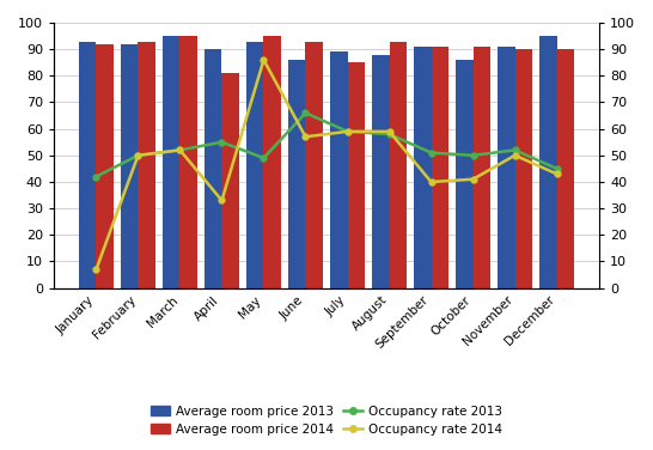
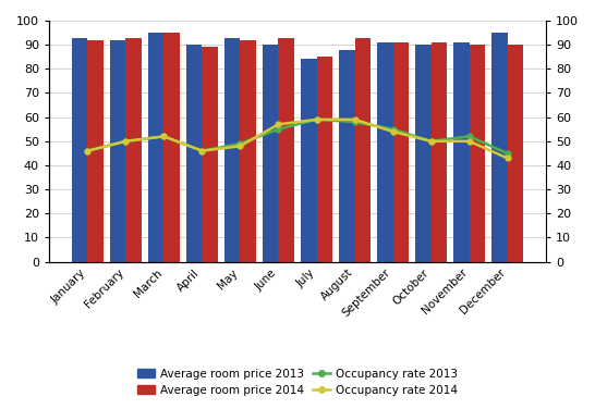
Occupancy rate 2013/January: 42 -> 46
Occupancy rate 2014/January: 7 -> 46
Occupancy rate 2013/April: 55 -> 46
Occupancy rate 2014/April: 33 -> 46
Average room price 2014/April: 81 -> 89
Occupancy rate 2014/May: 86 -> 48
Average room price 2014/May: 95 -> 92
Average room price 2013/June: 86 -> 90
Occupancy rate 2013/June: 66 -> 55
Average room price 2013/July: 89 -> 84
Occupancy rate 2013/September: 51 -> 55
Occupancy rate 2014/September: 40 -> 54
Average room price 2013/October: 86 -> 90
Occupancy rate 2014/October: 41 -> 50
